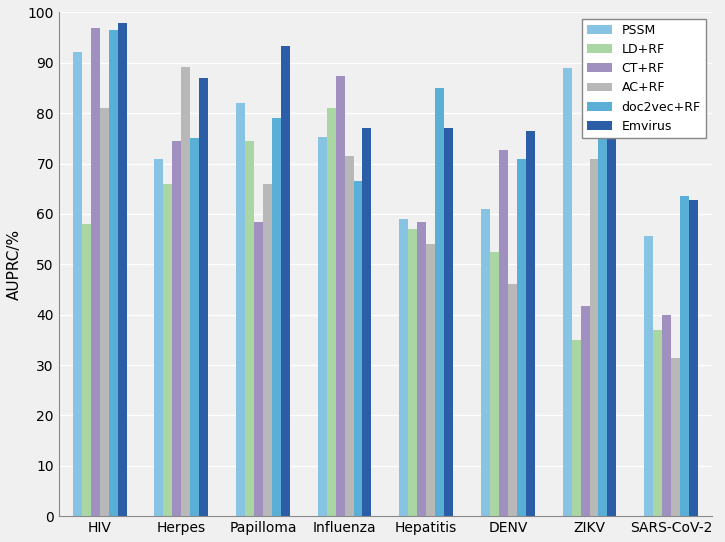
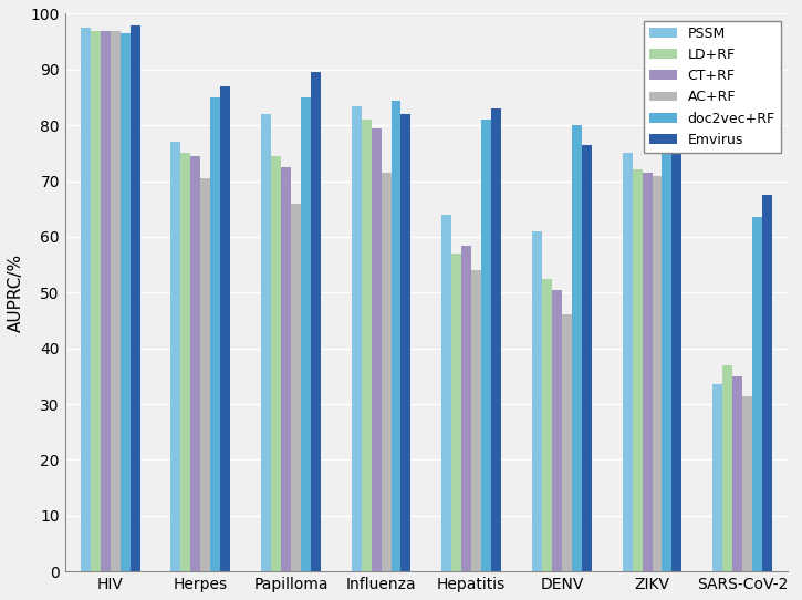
PSSM/HIV: 92.2 -> 97.5
LD+RF/HIV: 58.0 -> 97.0
AC+RF/HIV: 81.0 -> 97.0
PSSM/Herpes: 71.0 -> 77.0
LD+RF/Herpes: 66.0 -> 75.0
AC+RF/Herpes: 89.2 -> 70.5
doc2vec+RF/Herpes: 75.0 -> 85.0
CT+RF/Papilloma: 58.4 -> 72.5
doc2vec+RF/Papilloma: 79.0 -> 85.0
Emvirus/Papilloma: 93.4 -> 89.5
PSSM/Influenza: 75.2 -> 83.5
CT+RF/Influenza: 87.4 -> 79.5
doc2vec+RF/Influenza: 66.6 -> 84.5
Emvirus/Influenza: 77.0 -> 82.0
PSSM/Hepatitis: 59.0 -> 64.0
doc2vec+RF/Hepatitis: 85.0 -> 81.0
Emvirus/Hepatitis: 77.0 -> 83.0
CT+RF/DENV: 72.6 -> 50.5
doc2vec+RF/DENV: 71.0 -> 80.0
PSSM/ZIKV: 89.0 -> 75.0
LD+RF/ZIKV: 35.0 -> 72.0
CT+RF/ZIKV: 41.8 -> 71.5
PSSM/SARS-CoV-2: 55.6 -> 33.5
CT+RF/SARS-CoV-2: 40.0 -> 35.0
Emvirus/SARS-CoV-2: 62.8 -> 67.5
